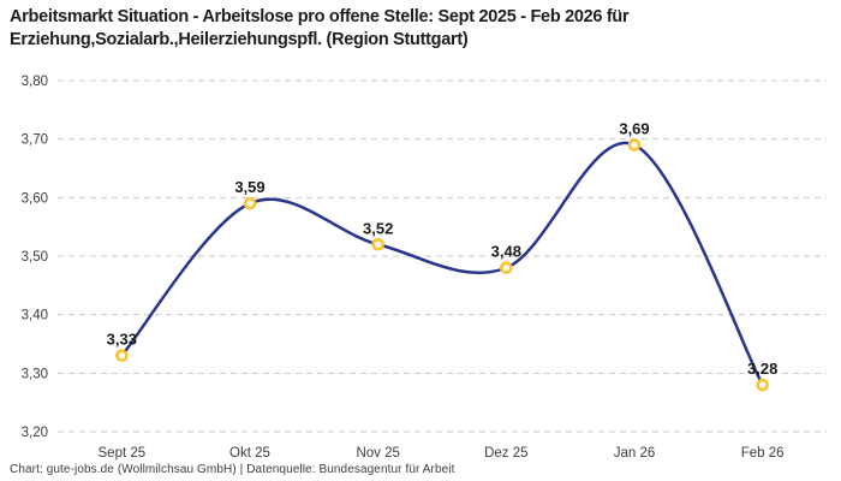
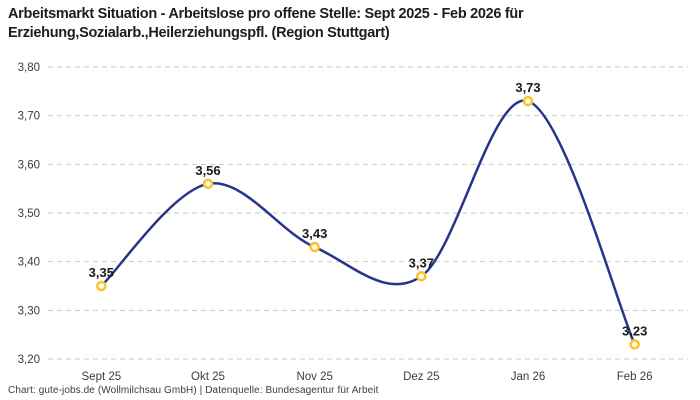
Sept 25: 3,33 -> 3,35
Okt 25: 3,59 -> 3,56
Nov 25: 3,52 -> 3,43
Dez 25: 3,48 -> 3,37
Jan 26: 3,69 -> 3,73
Feb 26: 3,28 -> 3,23
